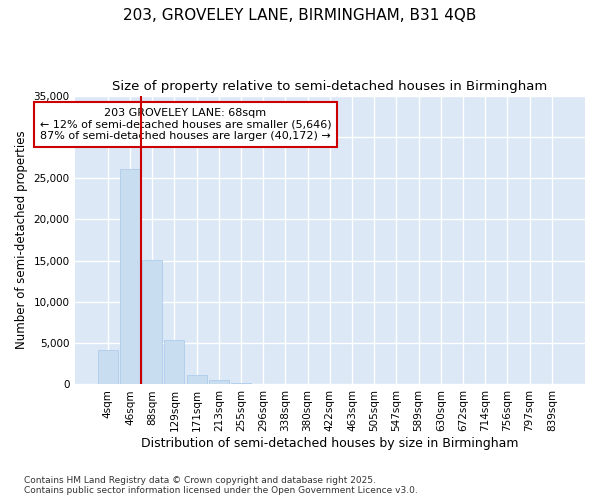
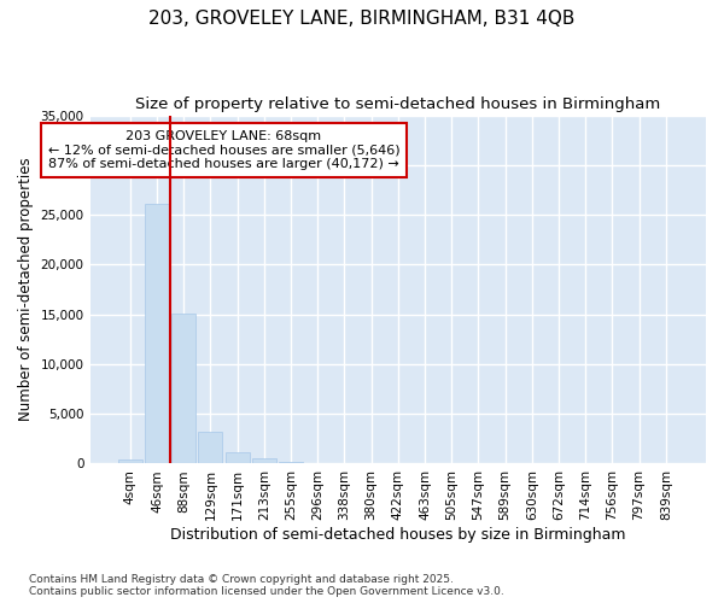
4sqm: 4,200 -> 400
129sqm: 5,400 -> 3,200
